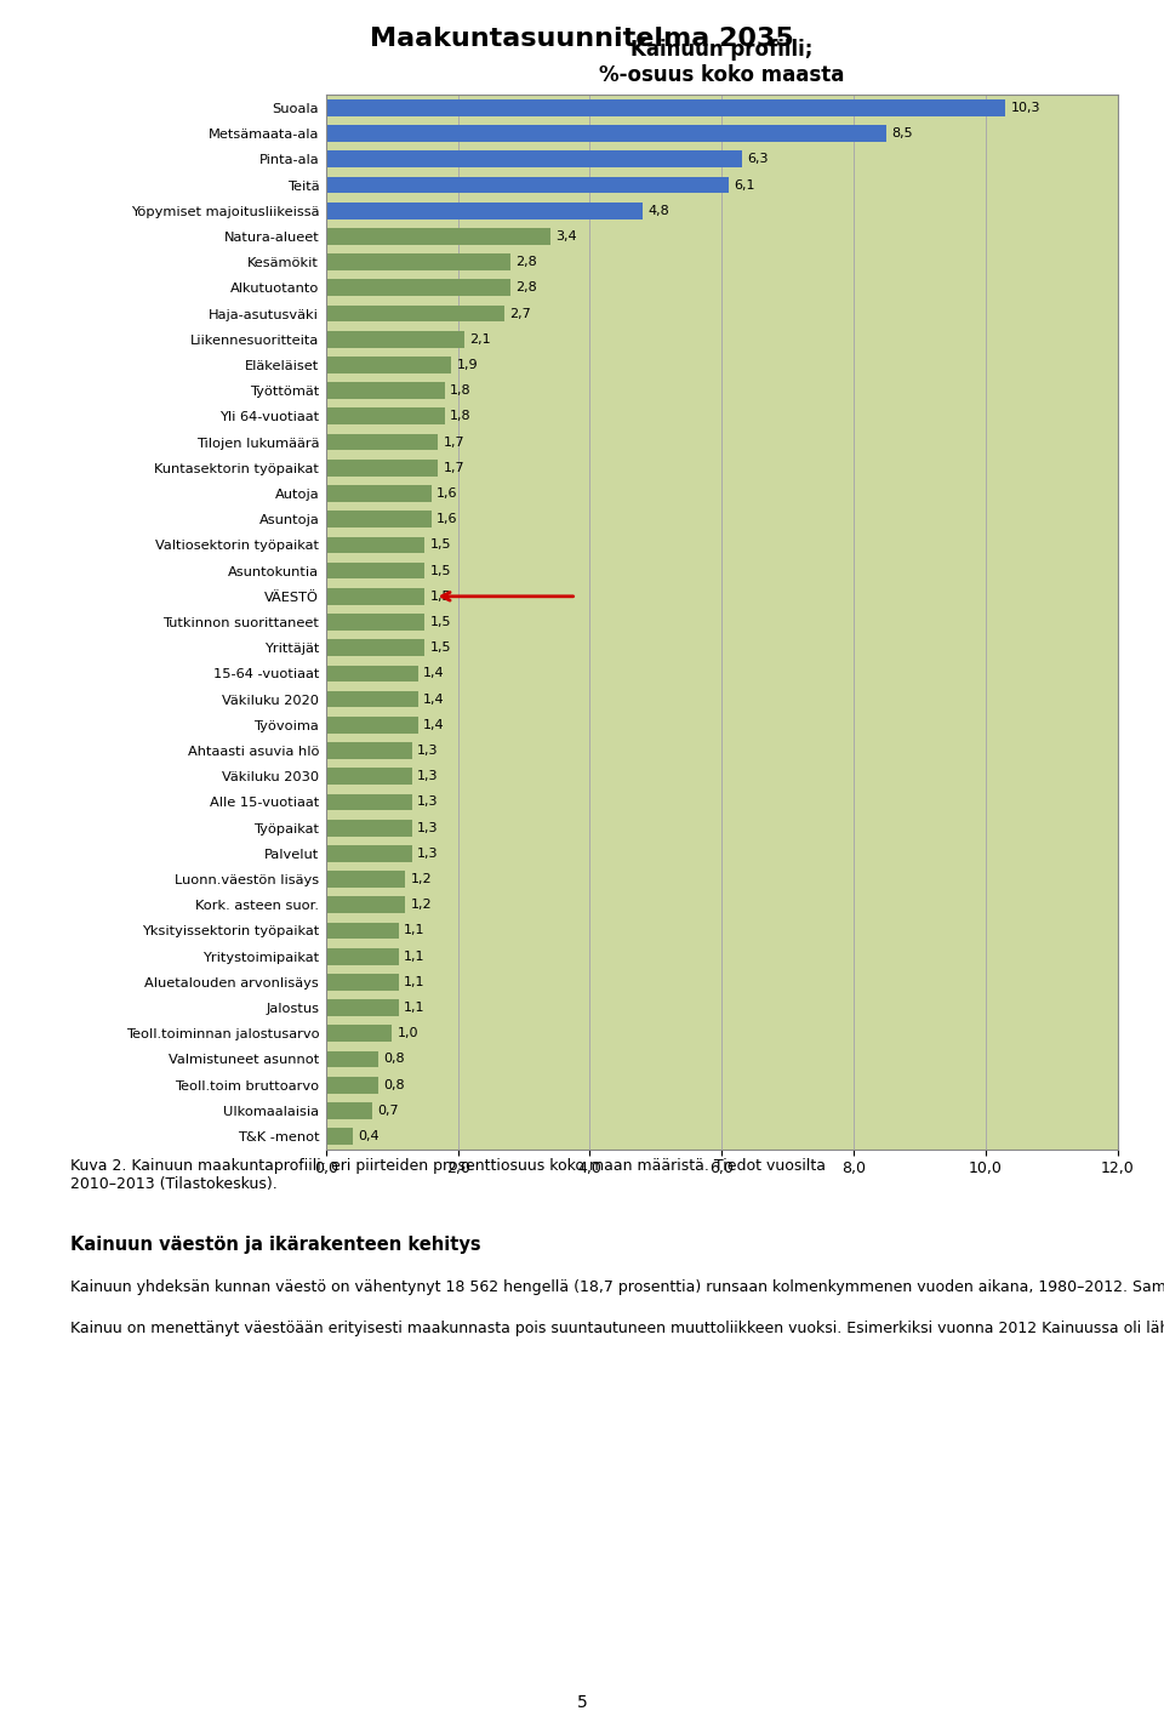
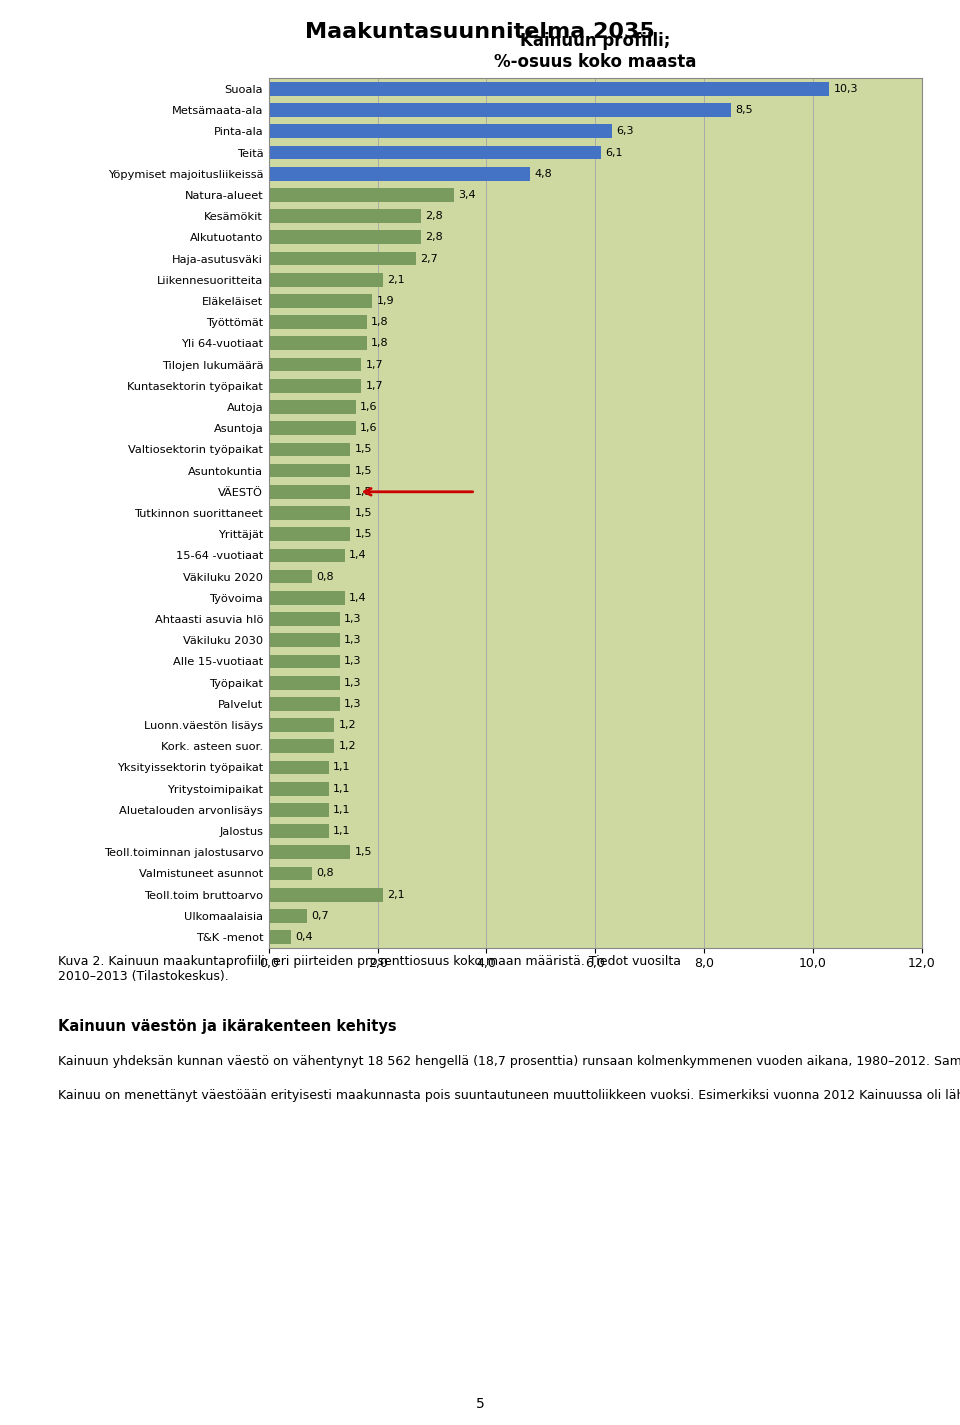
Väkiluku 2020: 1,4 -> 0,8
Teoll.toiminnan jalostusarvo: 1,0 -> 1,5
Teoll.toim bruttoarvo: 0,8 -> 2,1
